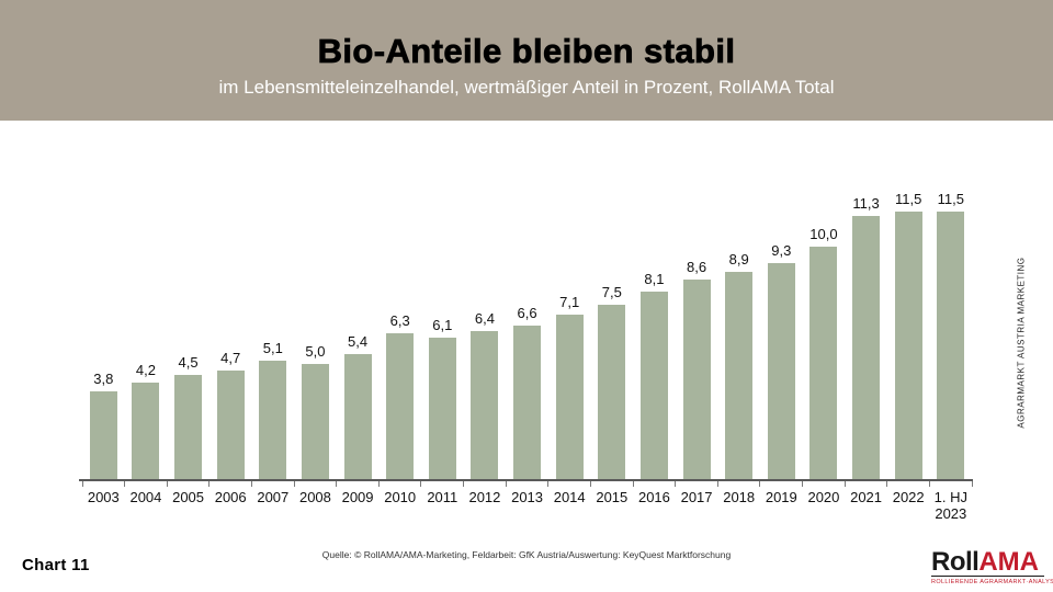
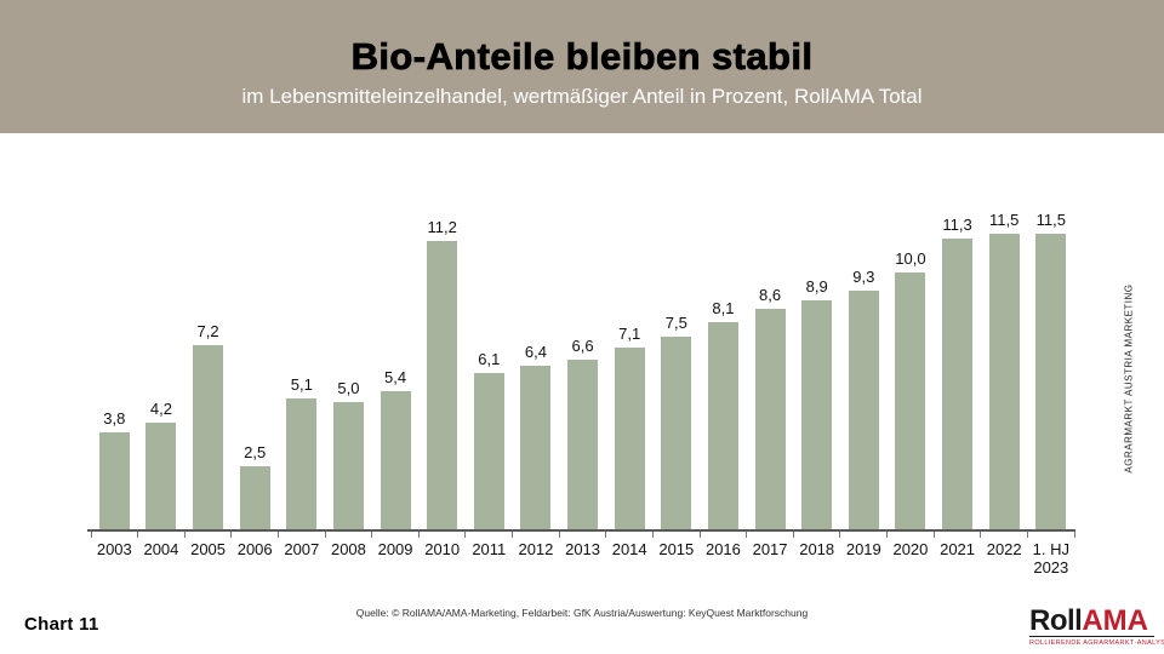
2005: 4,5 -> 7,2
2006: 4,7 -> 2,5
2010: 6,3 -> 11,2
